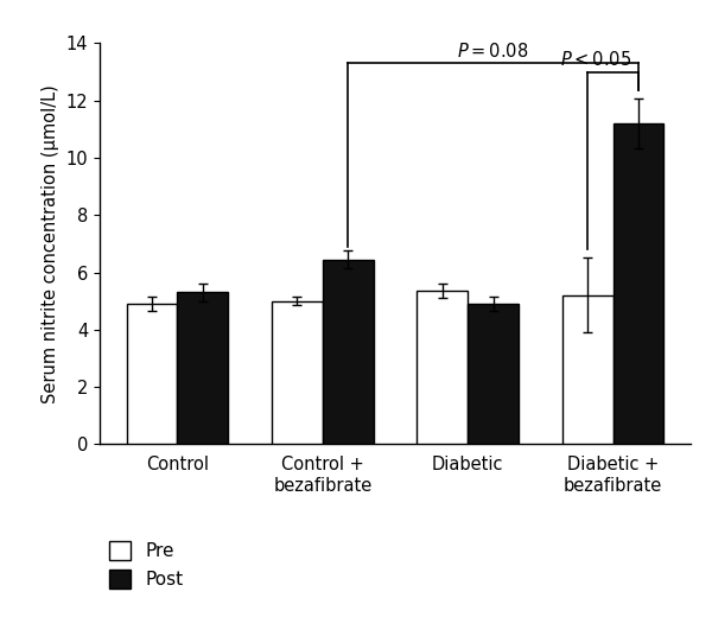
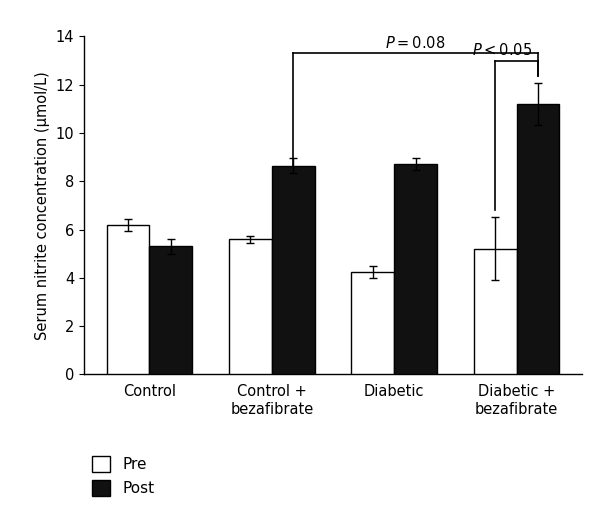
Pre/Control: 4.90 -> 6.20
Pre/Control + bezafibrate: 5.00 -> 5.60
Post/Control + bezafibrate: 6.45 -> 8.65
Pre/Diabetic: 5.35 -> 4.25
Post/Diabetic: 4.90 -> 8.70
